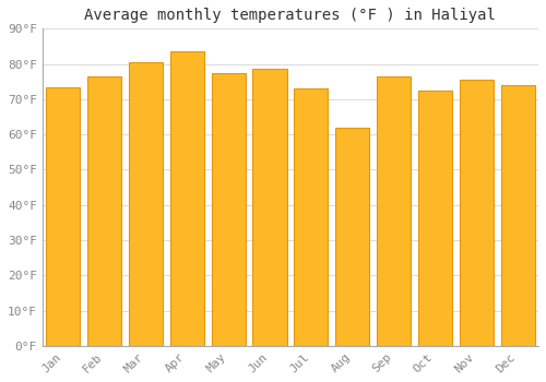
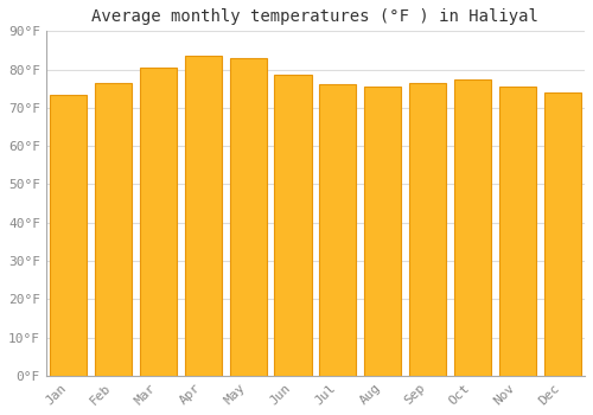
May: 77.5°F -> 83.0°F
Jul: 73.0°F -> 76.0°F
Aug: 62.0°F -> 75.5°F
Oct: 72.5°F -> 77.5°F
